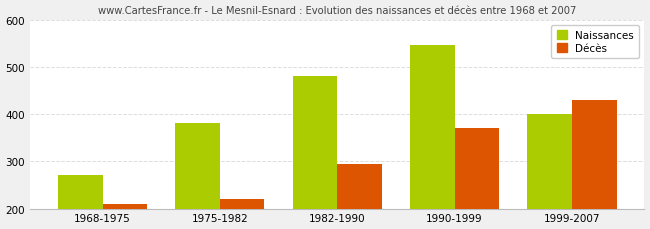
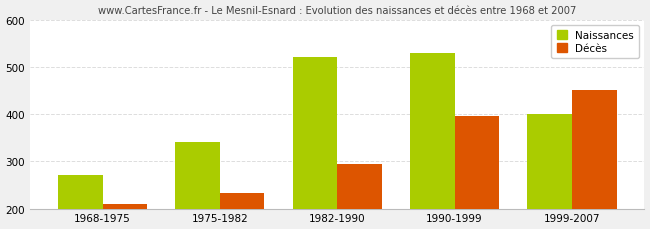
Naissances/1975-1982: 380 -> 340
Décès/1975-1982: 220 -> 234
Naissances/1982-1990: 480 -> 521
Naissances/1990-1999: 545 -> 530
Décès/1990-1999: 370 -> 396
Décès/1999-2007: 430 -> 451
